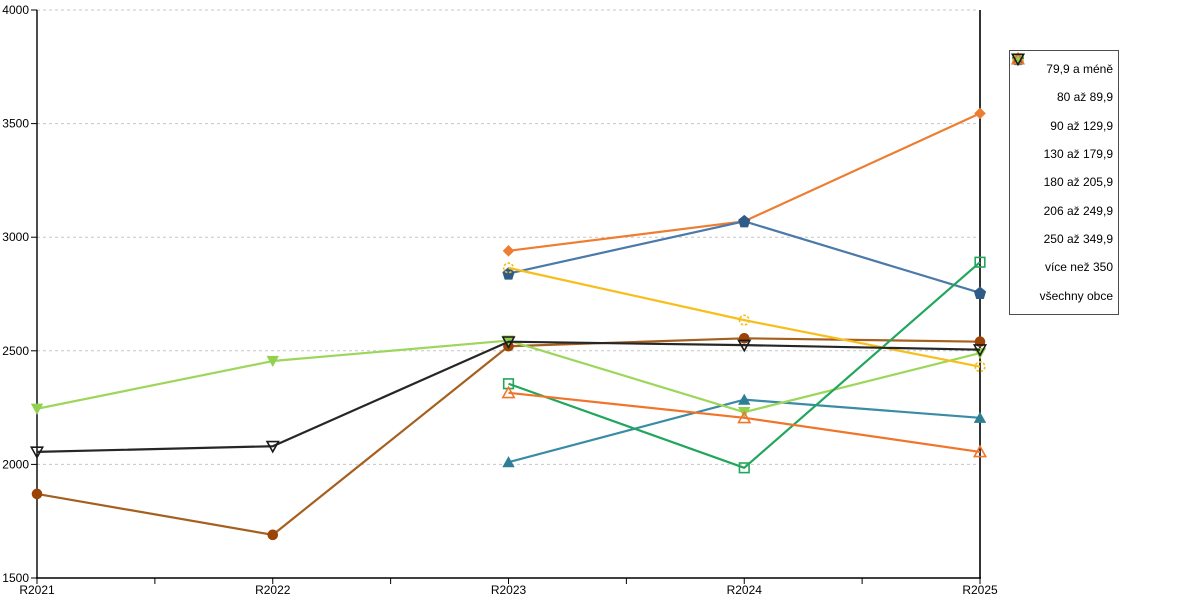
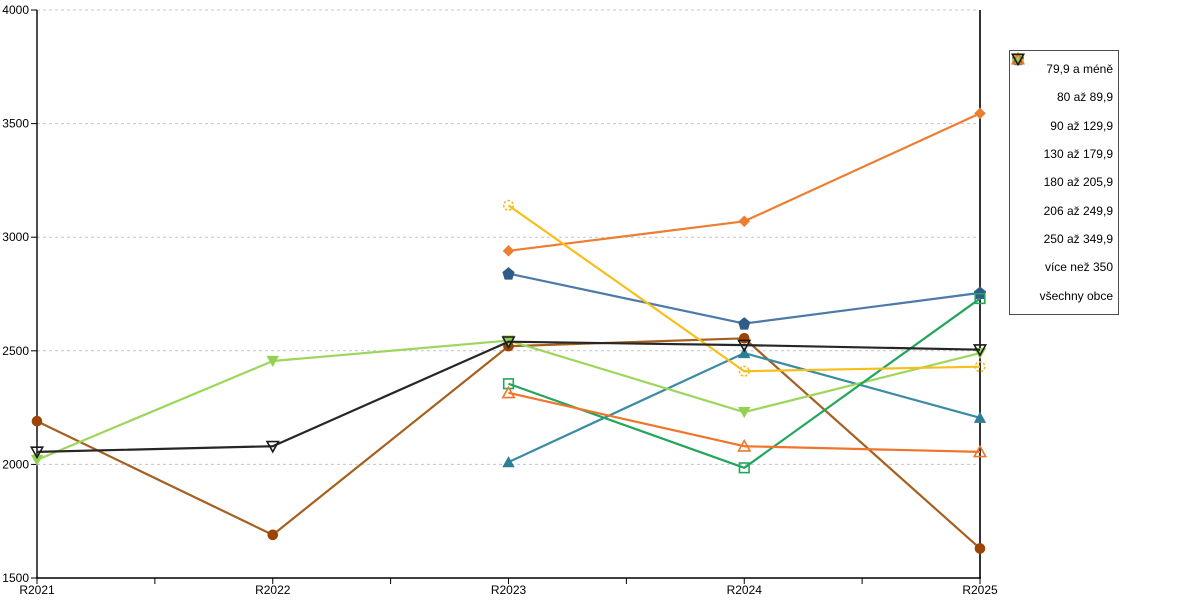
80 až 89,9/R2021: 1870 -> 2190
180 až 205,9/R2021: 2240 -> 2020
250 až 349,9/R2023: 2860 -> 3140
90 až 129,9/R2024: 2280 -> 2490
130 až 179,9/R2024: 3070 -> 2620
250 až 349,9/R2024: 2640 -> 2410
více než 350/R2024: 2200 -> 2080
80 až 89,9/R2025: 2540 -> 1630
206 až 249,9/R2025: 2890 -> 2730
